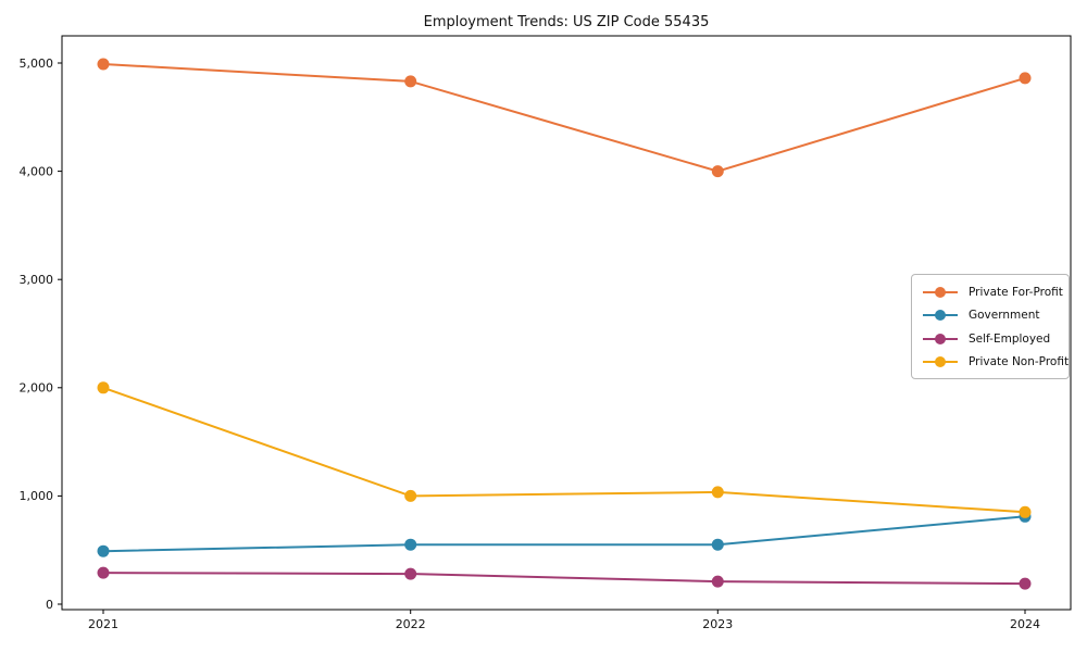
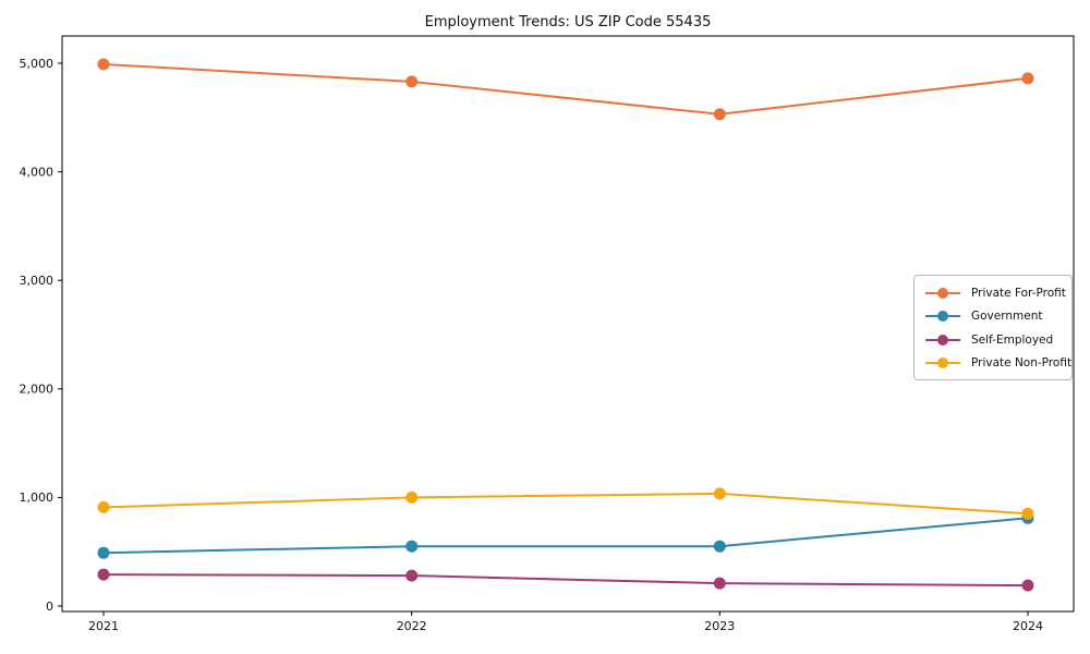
Private Non-Profit/2021: 2000 -> 900
Private For-Profit/2023: 4000 -> 4500
